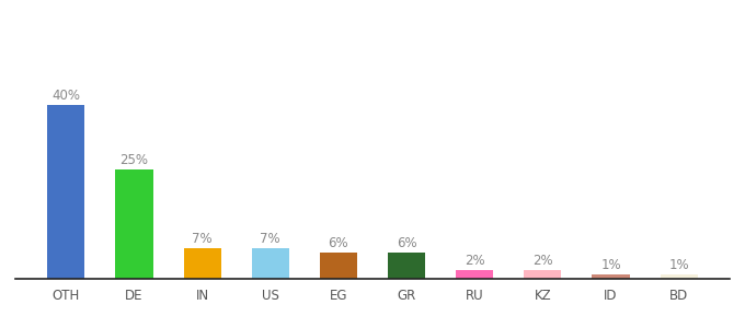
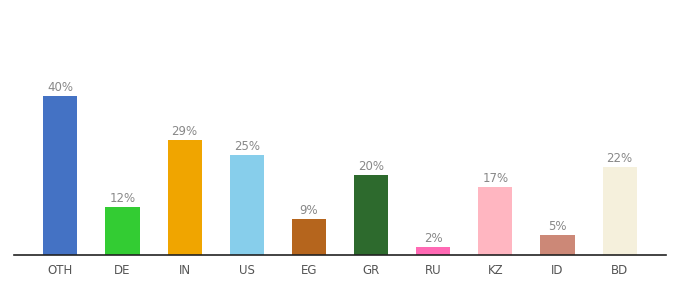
DE: 25% -> 12%
IN: 7% -> 29%
US: 7% -> 25%
EG: 6% -> 9%
GR: 6% -> 20%
KZ: 2% -> 17%
ID: 1% -> 5%
BD: 1% -> 22%
